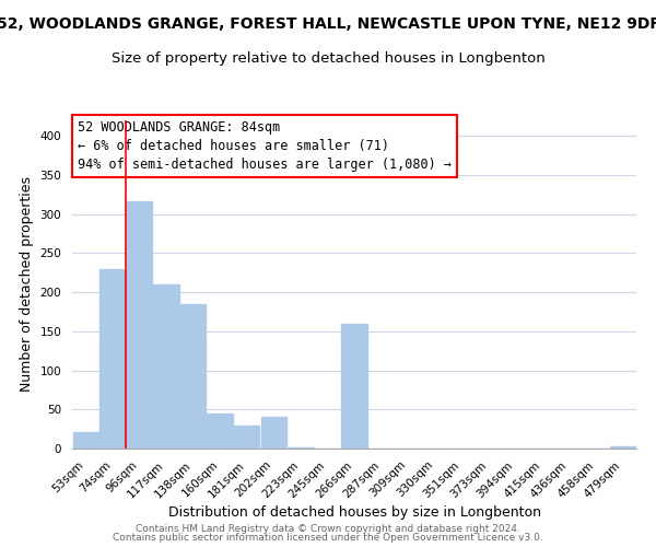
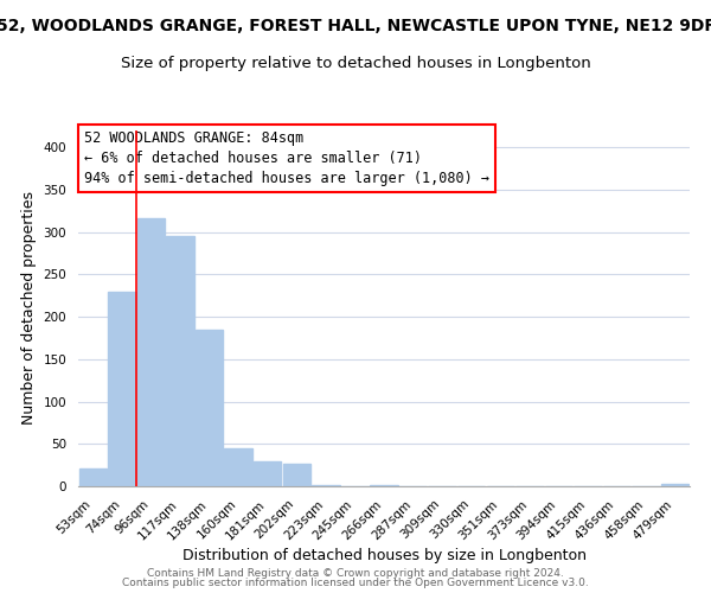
117sqm: 210 -> 296
202sqm: 40 -> 26
266sqm: 160 -> 1
